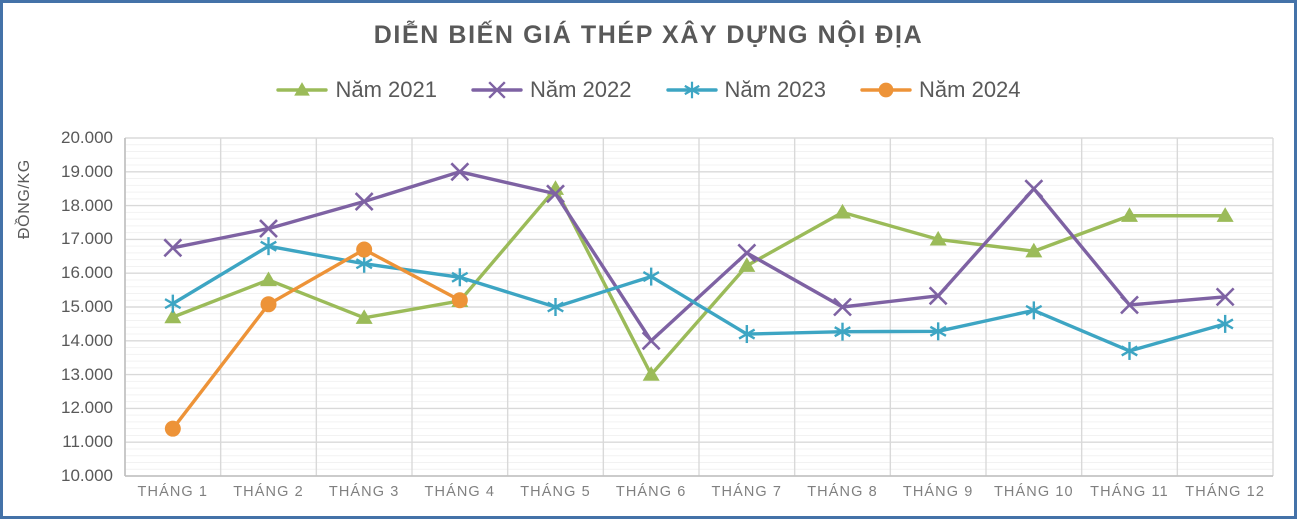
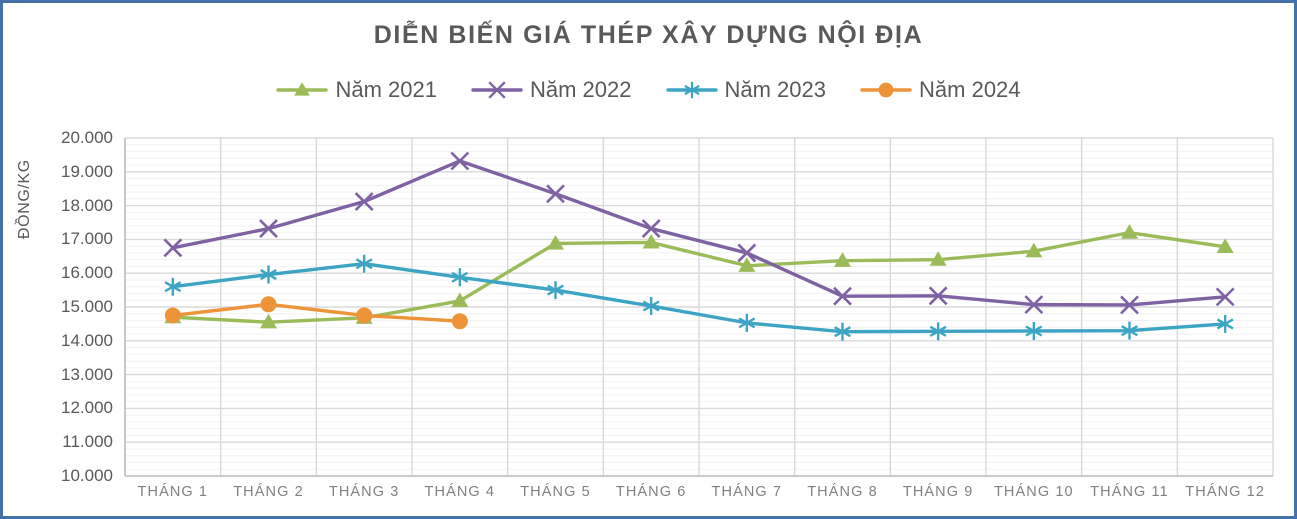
Năm 2023/THÁNG 1: 15100 -> 15600
Năm 2024/THÁNG 1: 11400 -> 14800
Năm 2021/THÁNG 2: 15800 -> 14600
Năm 2023/THÁNG 2: 16800 -> 16000
Năm 2024/THÁNG 3: 16700 -> 14800
Năm 2022/THÁNG 4: 19000 -> 19300
Năm 2024/THÁNG 4: 15200 -> 14600
Năm 2021/THÁNG 5: 18500 -> 16900
Năm 2023/THÁNG 5: 15000 -> 15500
Năm 2021/THÁNG 6: 13000 -> 16900
Năm 2022/THÁNG 6: 14000 -> 17300
Năm 2023/THÁNG 6: 15900 -> 15000
Năm 2023/THÁNG 7: 14200 -> 14500
Năm 2021/THÁNG 8: 17800 -> 16400
Năm 2022/THÁNG 8: 15000 -> 15300
Năm 2021/THÁNG 9: 17000 -> 16400
Năm 2022/THÁNG 10: 18500 -> 15100
Năm 2023/THÁNG 10: 14900 -> 14300
Năm 2021/THÁNG 11: 17700 -> 17200
Năm 2023/THÁNG 11: 13700 -> 14300
Năm 2021/THÁNG 12: 17700 -> 16800
